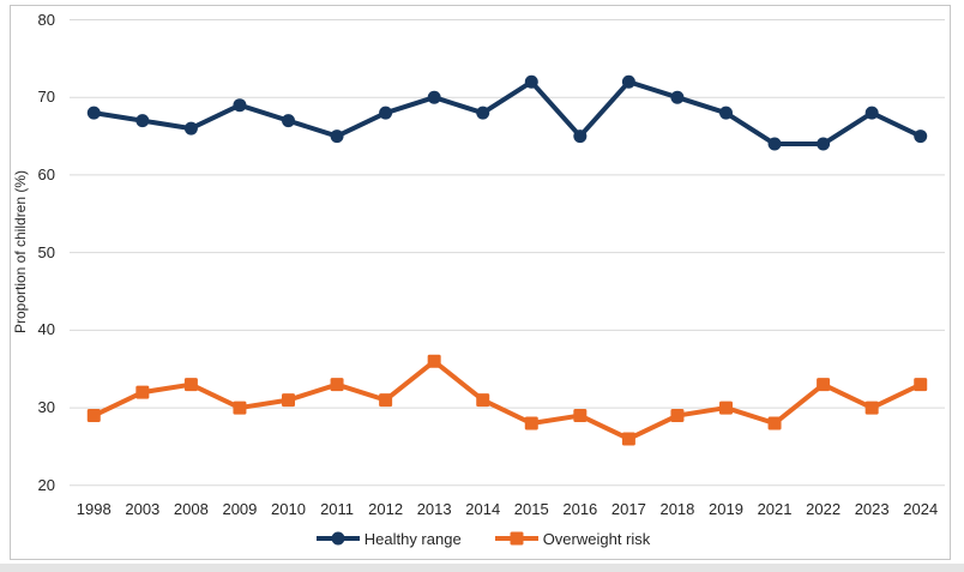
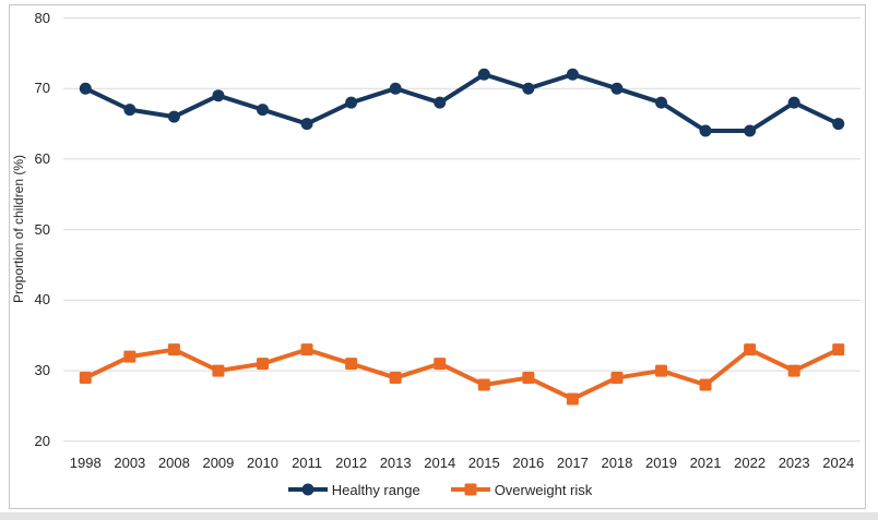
Healthy range/1998: 68 -> 70
Overweight risk/2013: 36 -> 29
Healthy range/2016: 65 -> 70
